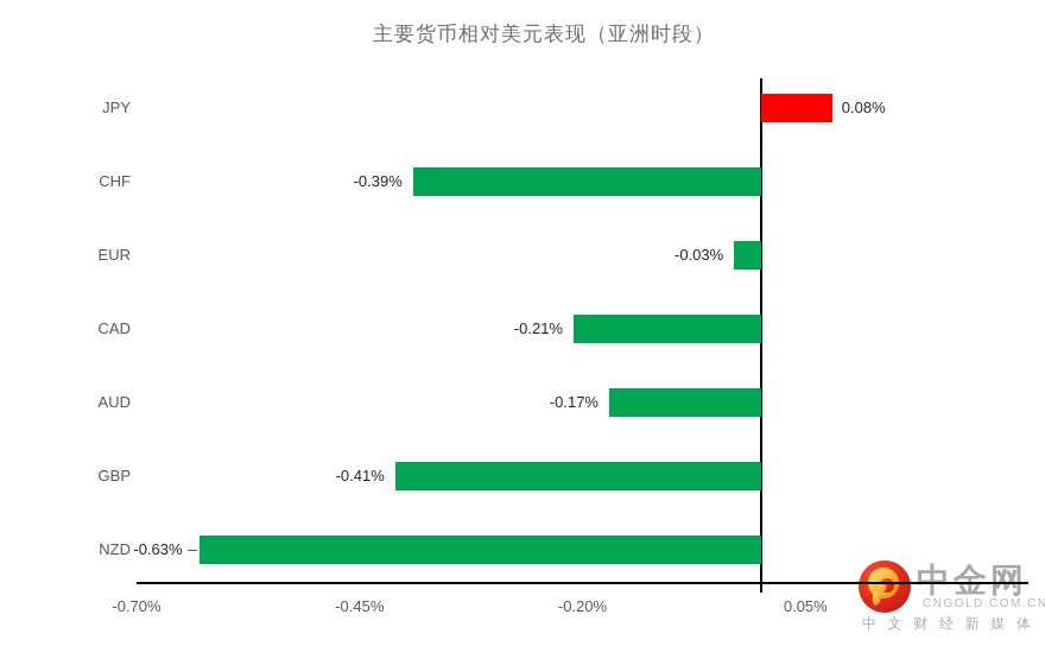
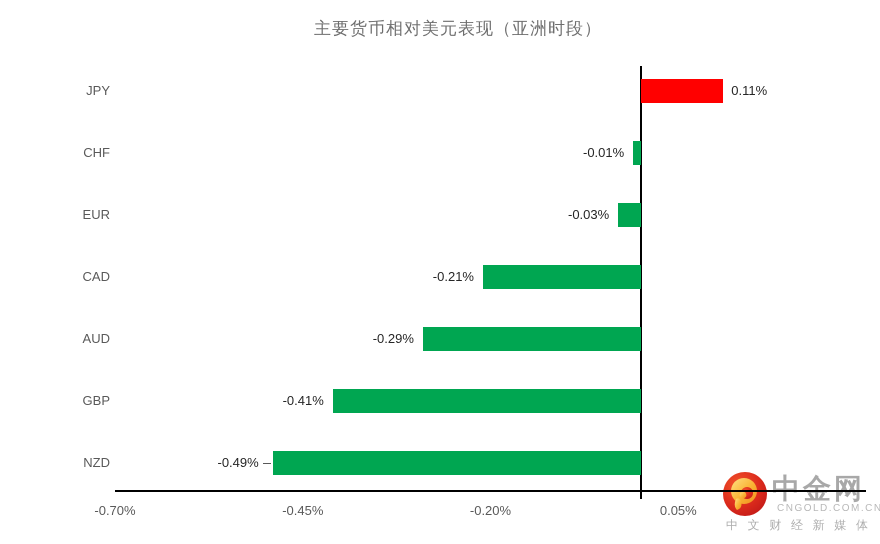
JPY: 0.08% -> 0.11%
CHF: -0.39% -> -0.01%
AUD: -0.17% -> -0.29%
NZD: -0.63% -> -0.49%
